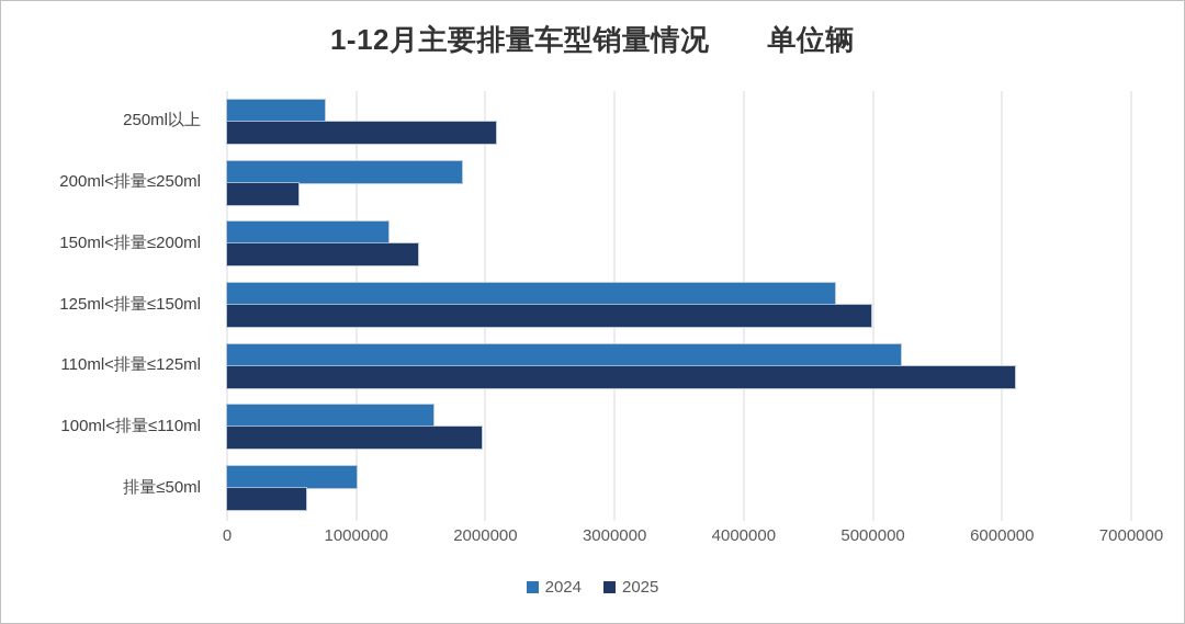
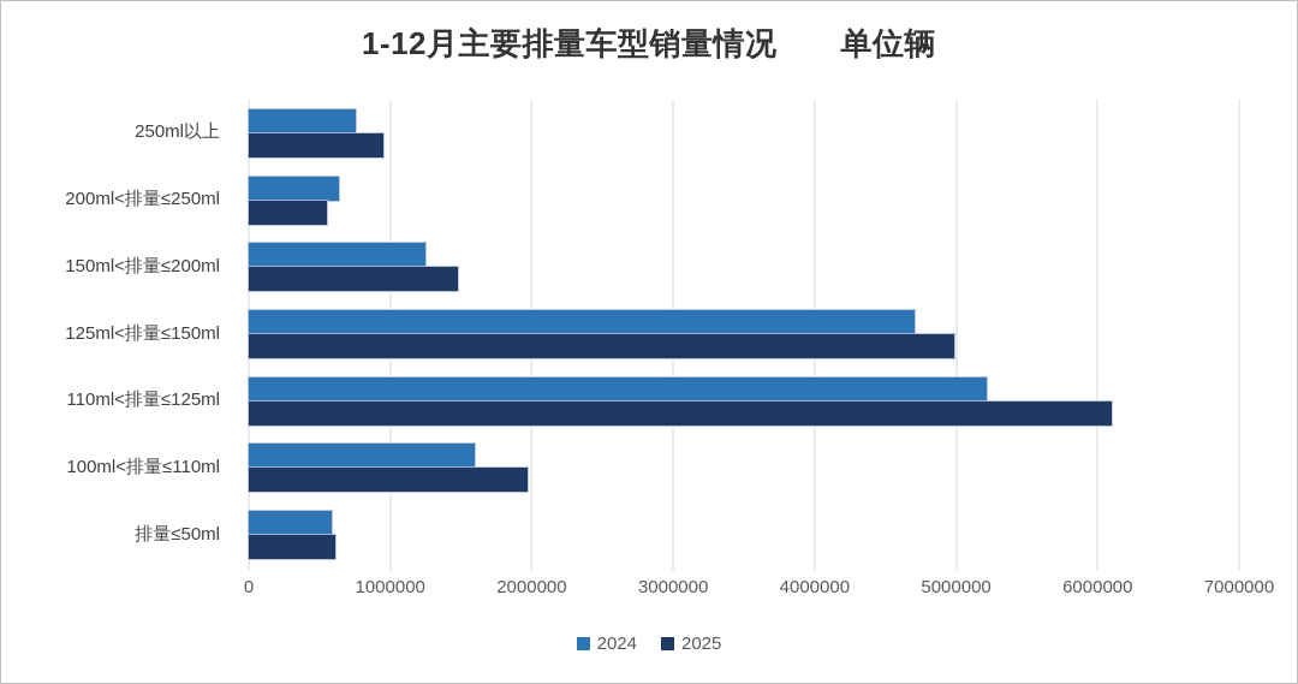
2025/250ml以上: 2080000 -> 950000
2024/200ml<排量≤250ml: 1820000 -> 640000
2024/排量≤50ml: 1000000 -> 590000
